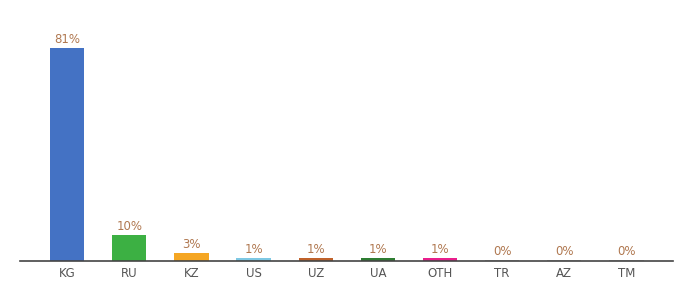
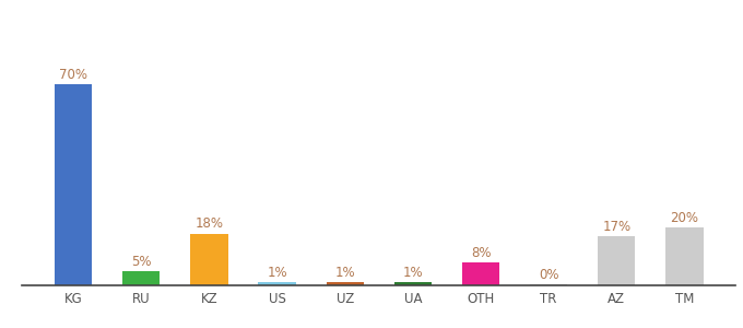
KG: 81% -> 70%
RU: 10% -> 5%
KZ: 3% -> 18%
OTH: 1% -> 8%
AZ: 0% -> 17%
TM: 0% -> 20%
